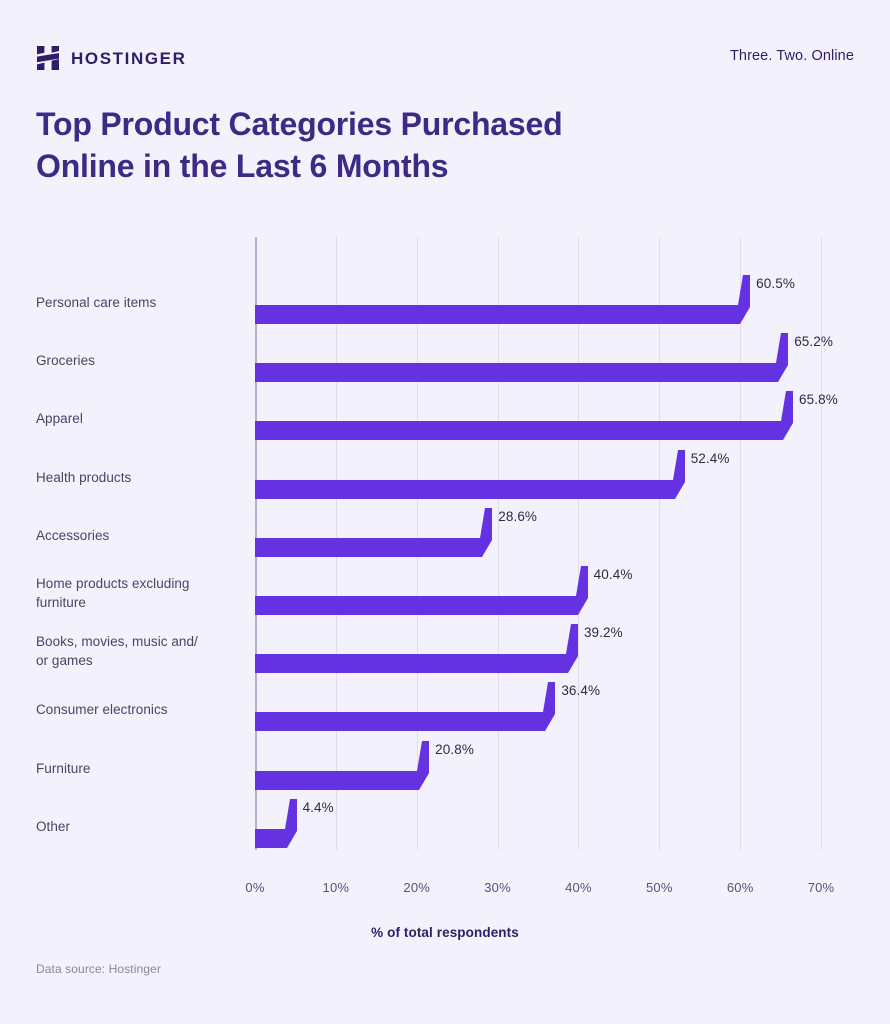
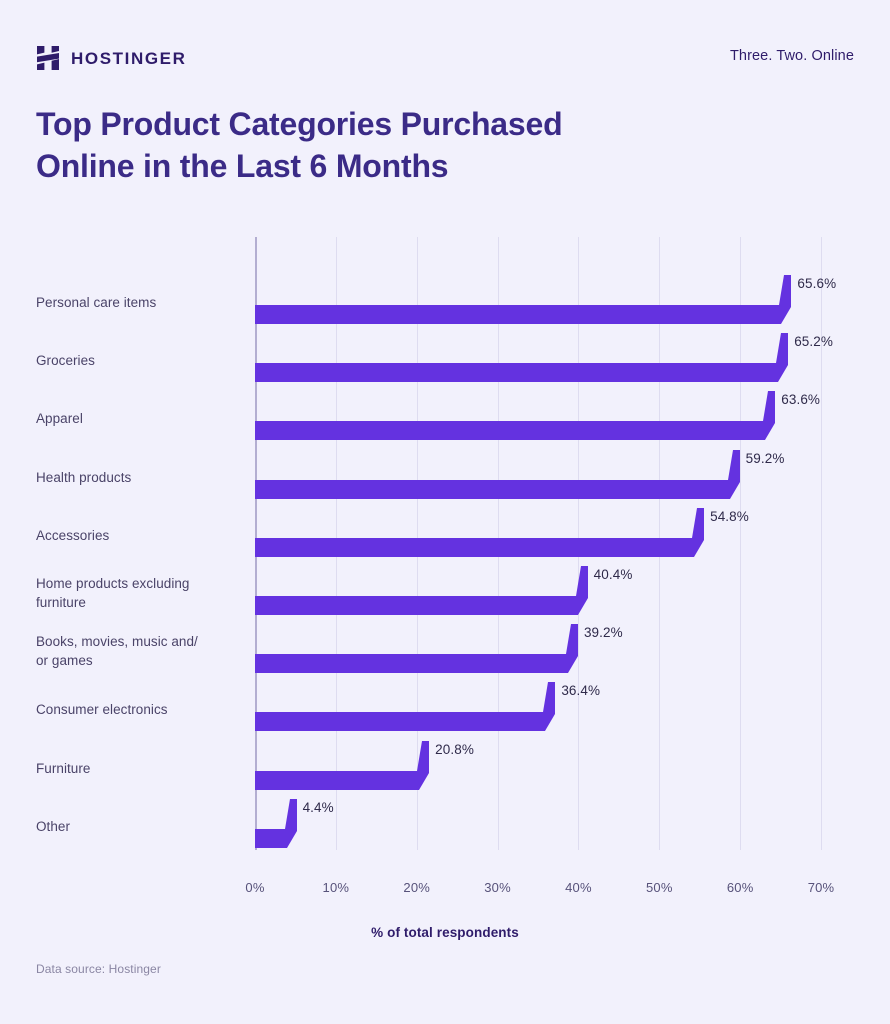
Personal care items: 60.5% -> 65.6%
Apparel: 65.8% -> 63.6%
Health products: 52.4% -> 59.2%
Accessories: 28.6% -> 54.8%
